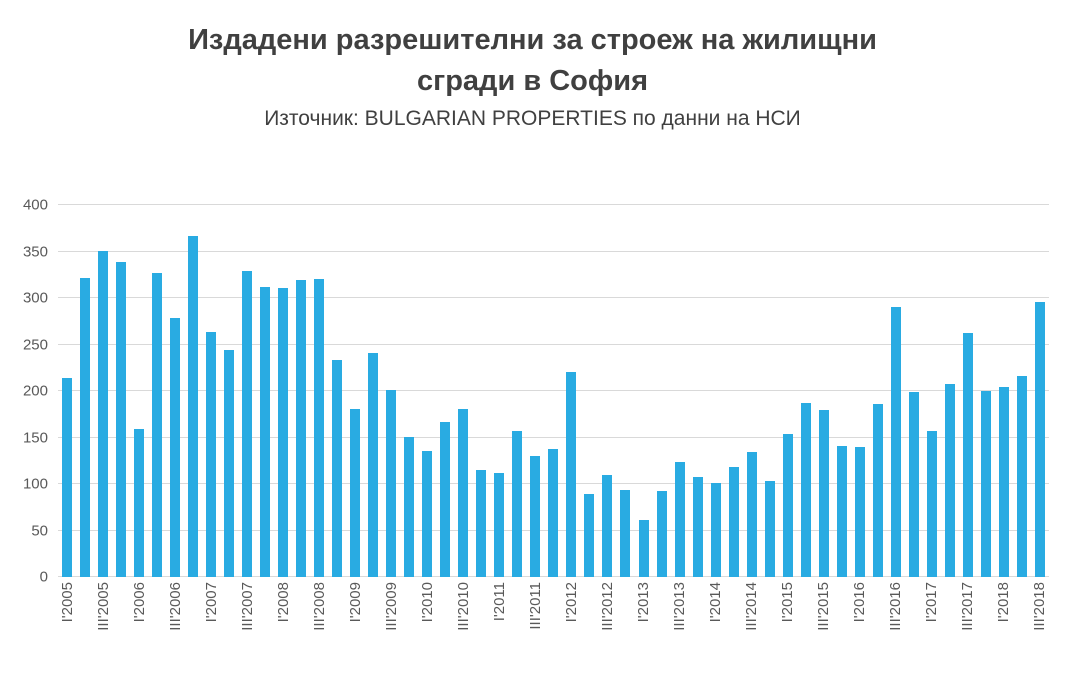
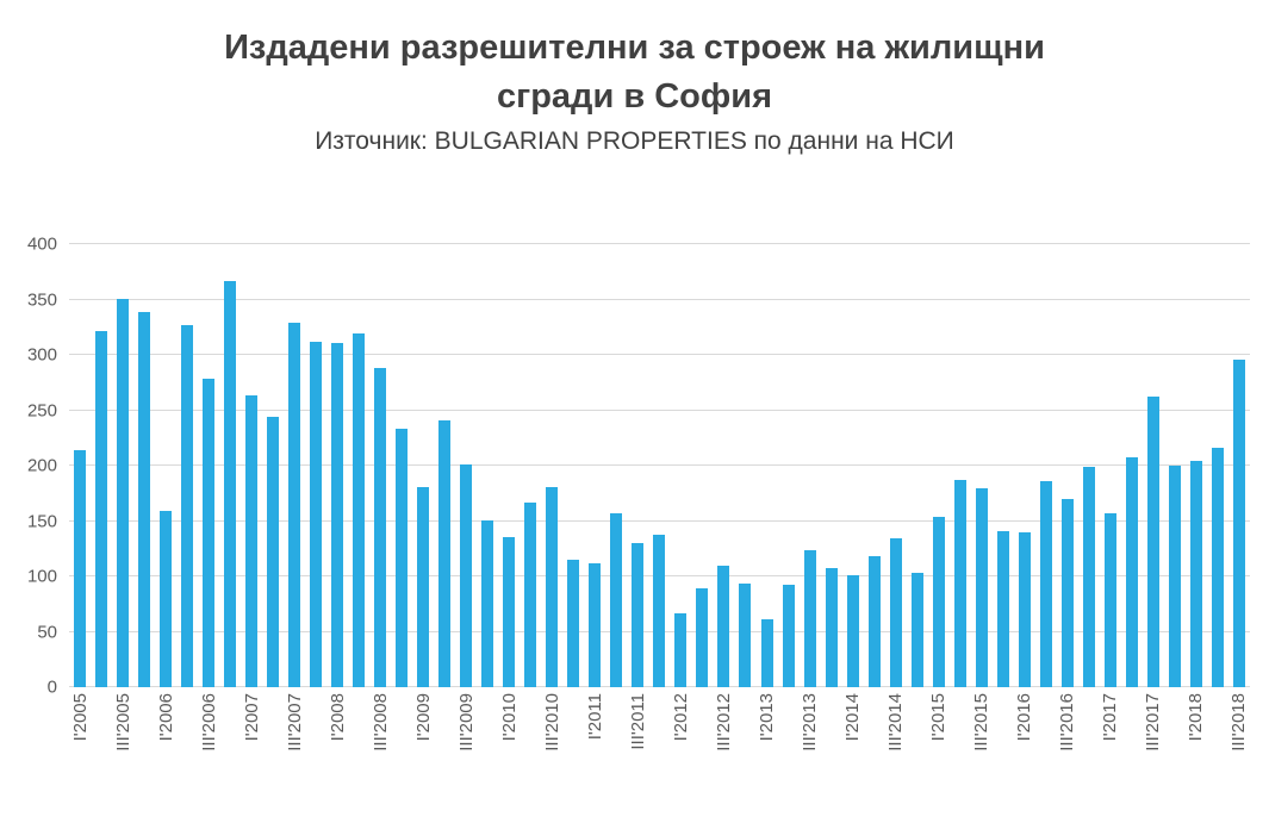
III'2008: 320 -> 290
I'2012: 220 -> 70
III'2016: 290 -> 170
